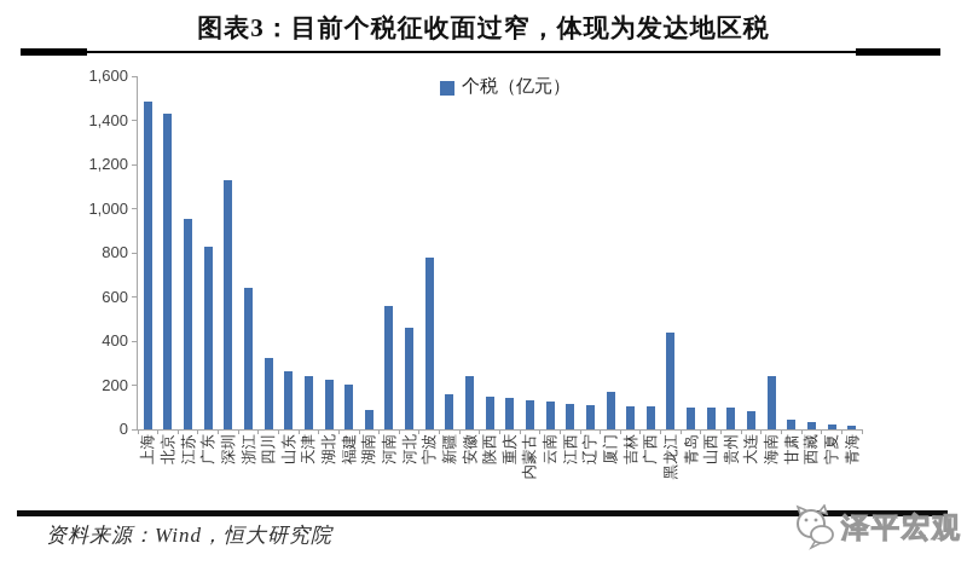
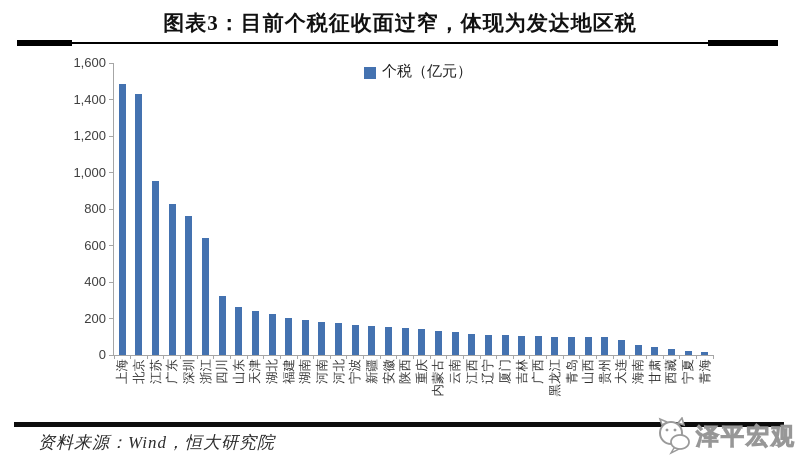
深圳: 1130 -> 760
湖南: 90 -> 190
河南: 560 -> 180
河北: 460 -> 180
宁波: 780 -> 160
安徽: 240 -> 150
厦门: 170 -> 110
黑龙江: 440 -> 100
海南: 240 -> 60
